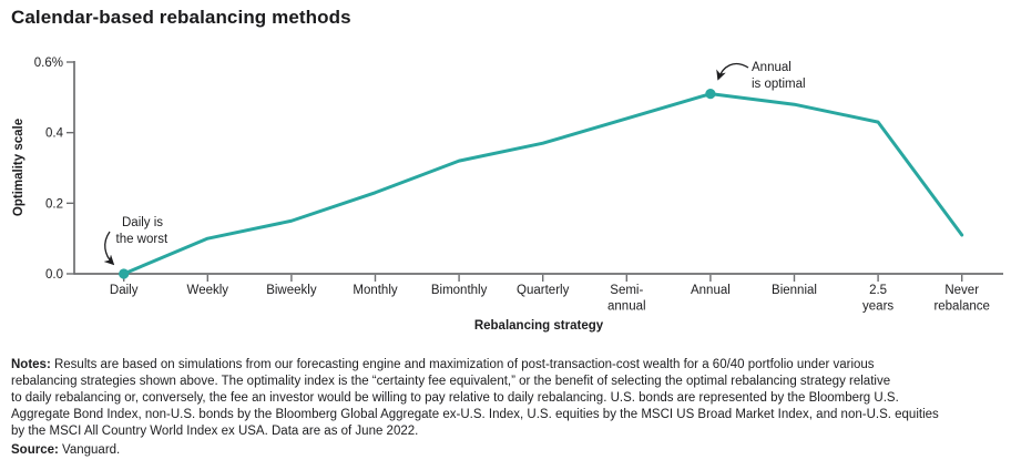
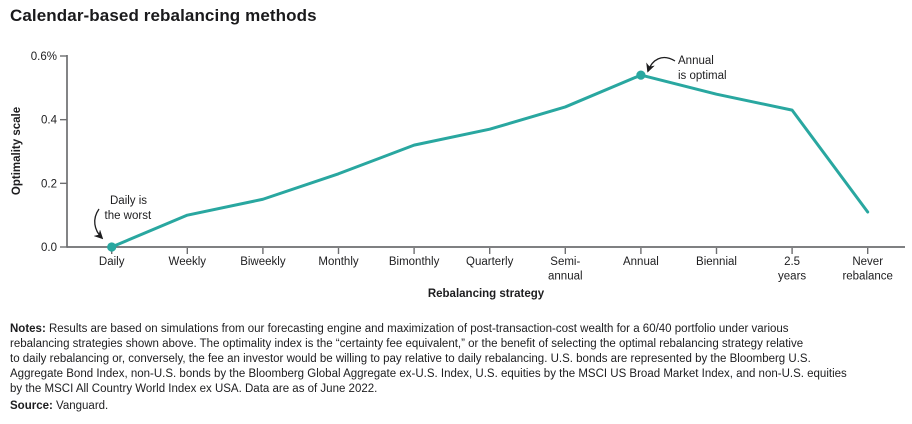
Annual: 0.51% -> 0.54%
